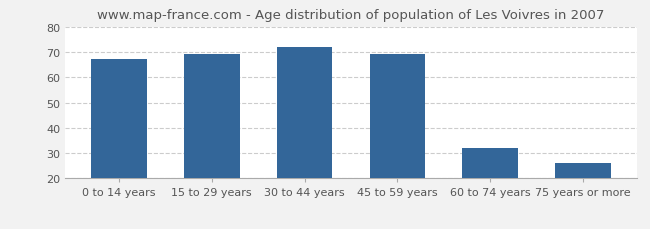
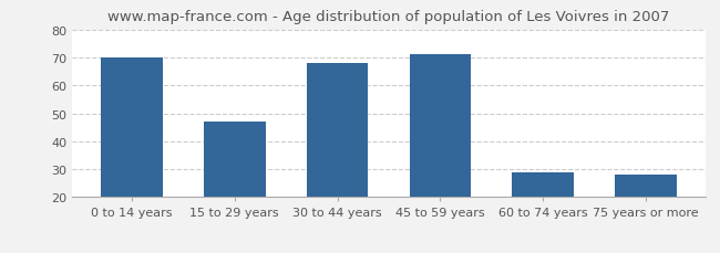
0 to 14 years: 67 -> 70
15 to 29 years: 69 -> 47
30 to 44 years: 72 -> 68
45 to 59 years: 69 -> 71
60 to 74 years: 32 -> 29
75 years or more: 26 -> 28
